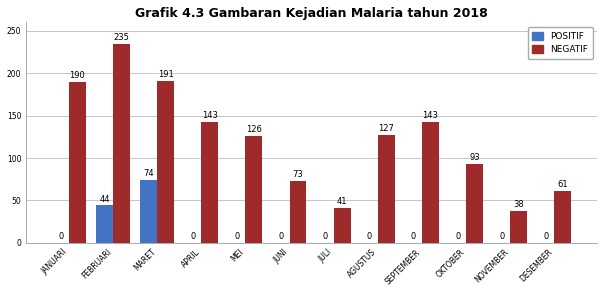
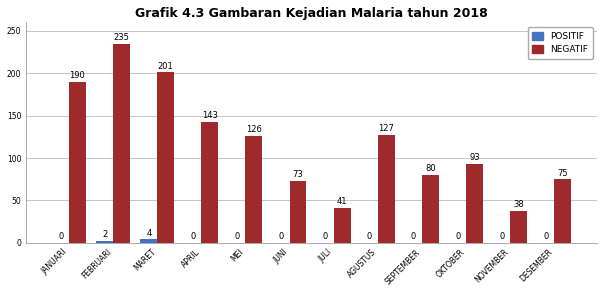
POSITIF/FEBRUARI: 44 -> 2
POSITIF/MARET: 74 -> 4
NEGATIF/MARET: 191 -> 201
NEGATIF/SEPTEMBER: 143 -> 80
NEGATIF/DESEMBER: 61 -> 75
